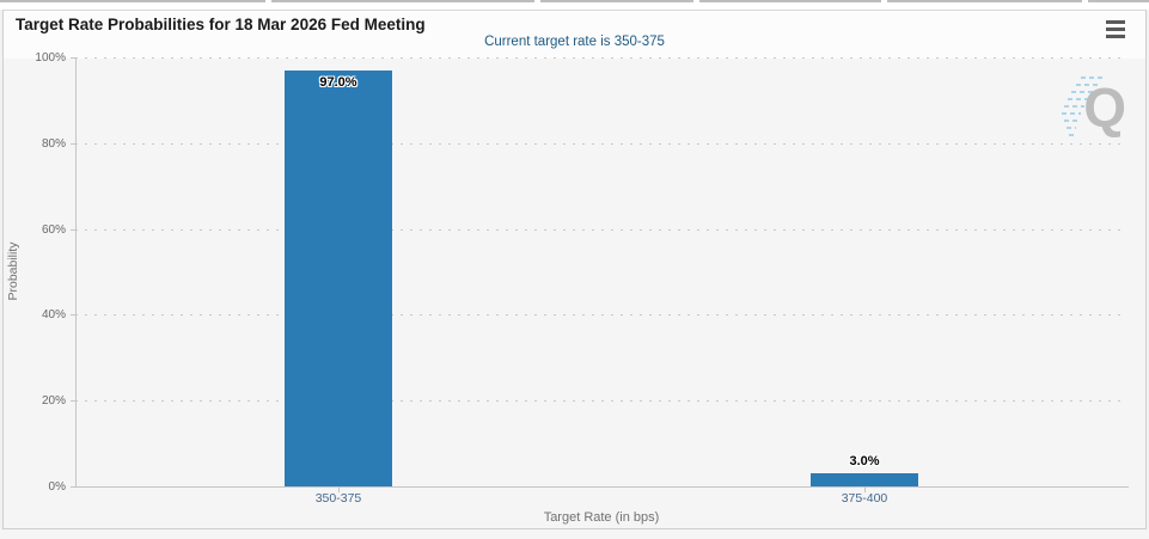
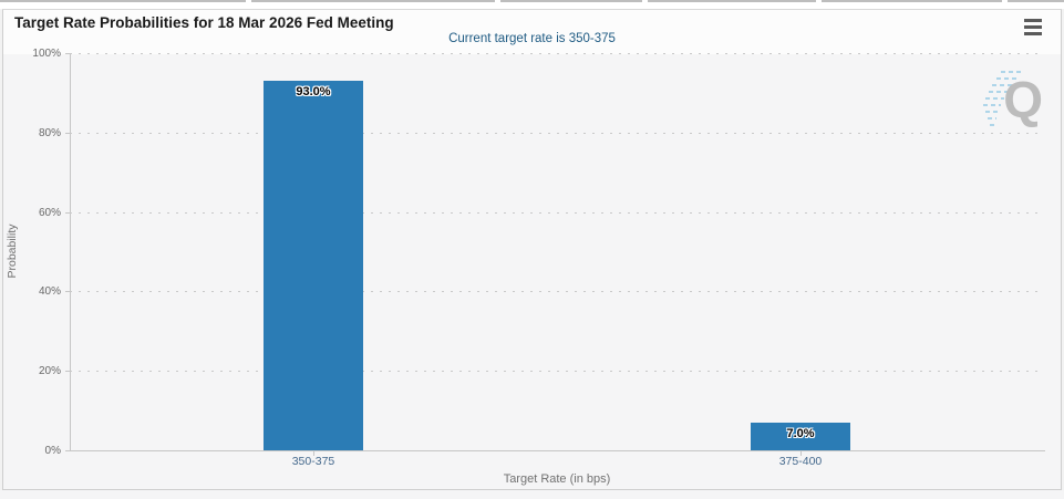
350-375: 97.0% -> 93.0%
375-400: 3.0% -> 7.0%
